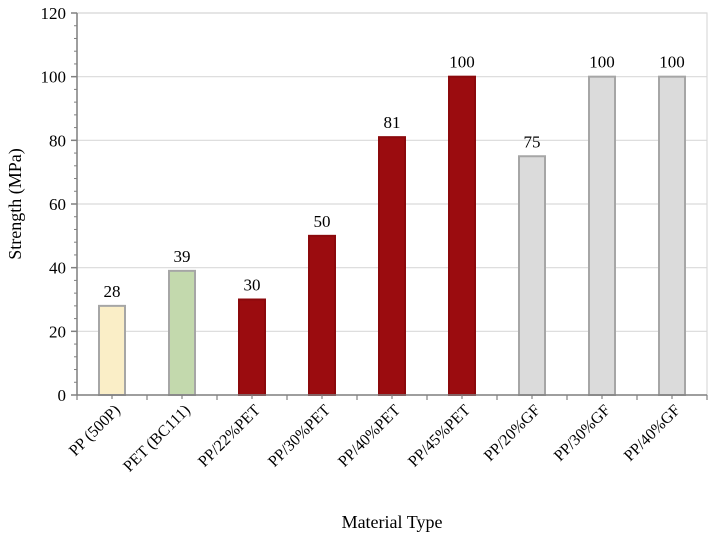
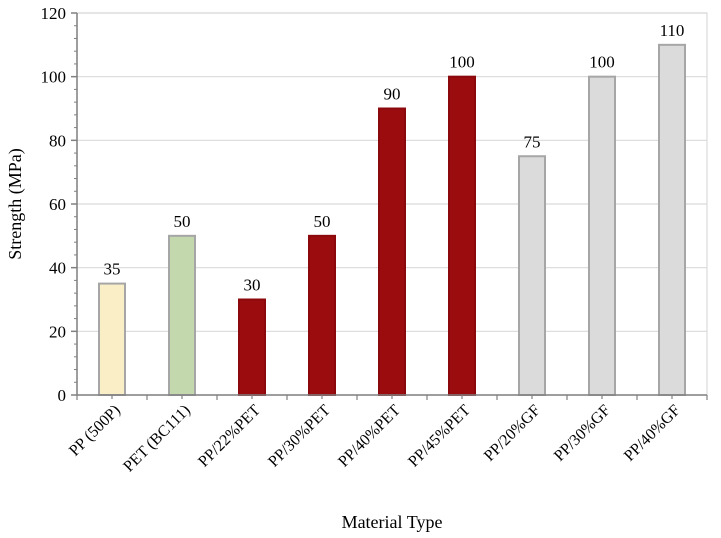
PP (500P): 28 -> 35
PET (BC111): 39 -> 50
PP/40%PET: 81 -> 90
PP/40%GF: 100 -> 110
